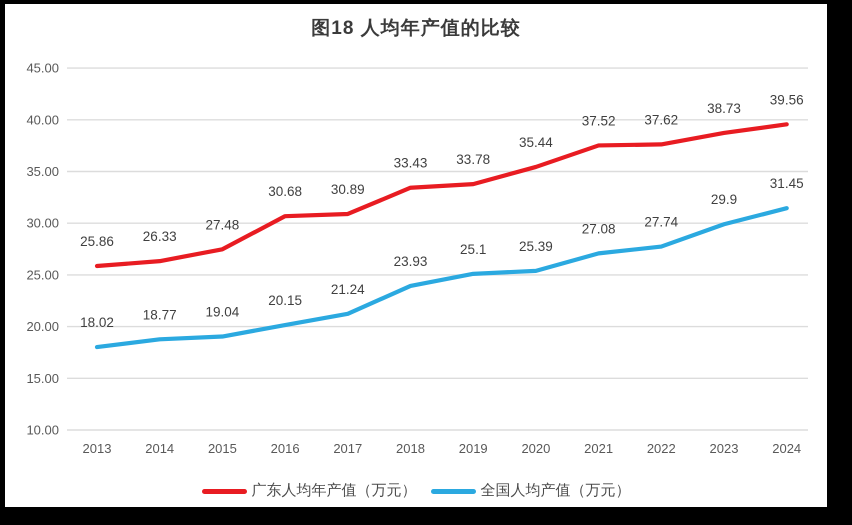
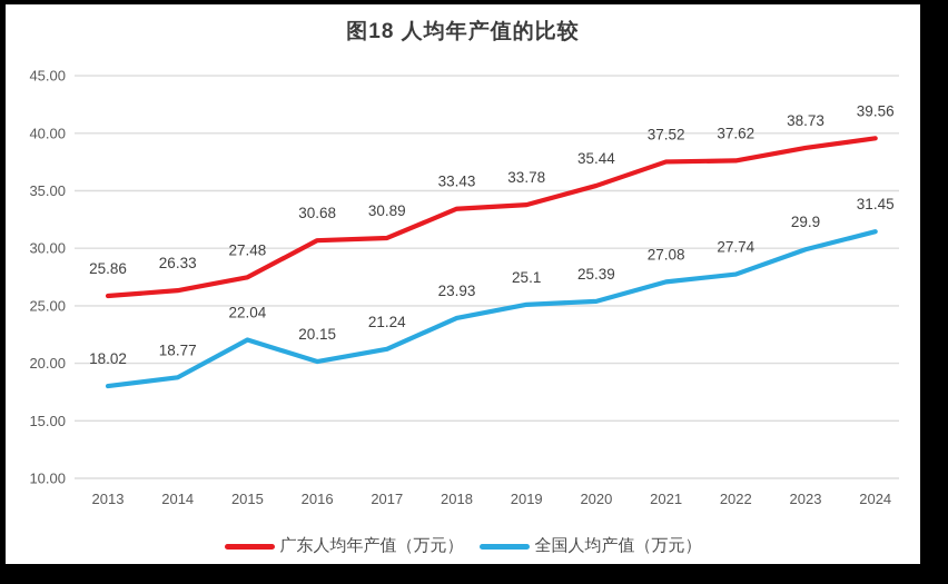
全国人均产值（万元）/2015: 19.04 -> 22.04
